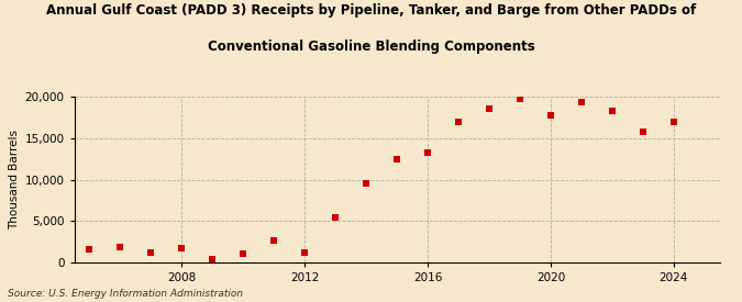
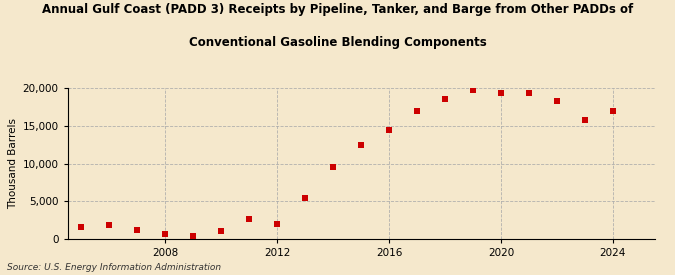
2008: 1,800 -> 700
2012: 1,200 -> 2,000
2016: 13,200 -> 14,500
2020: 17,800 -> 19,300
